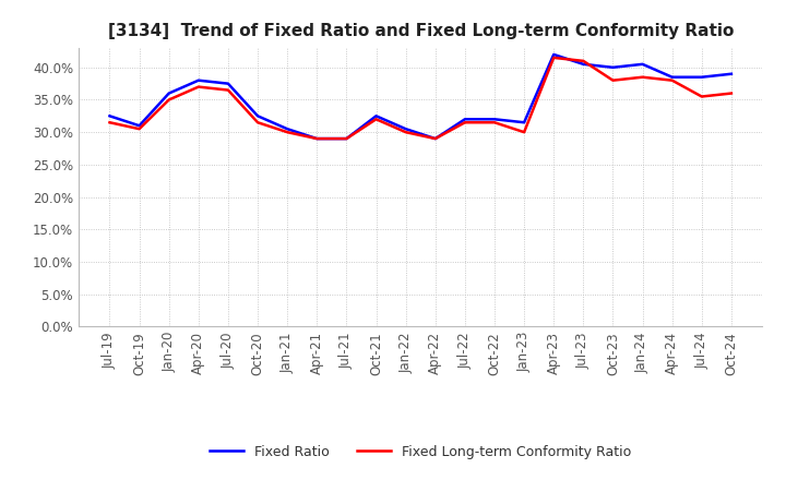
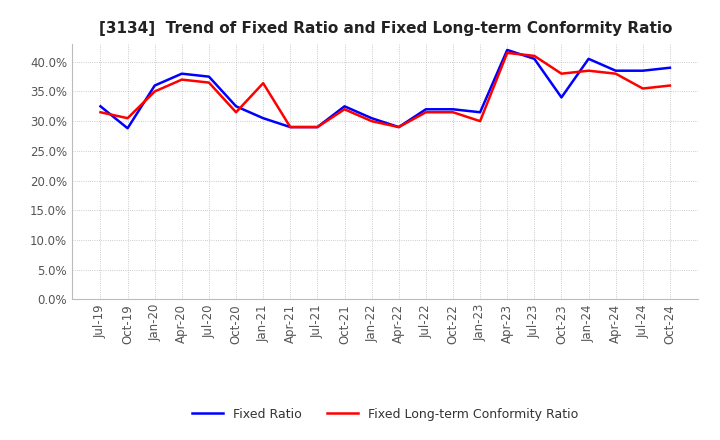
Fixed Ratio/Oct-19: 31.0% -> 28.8%
Fixed Long-term Conformity Ratio/Jan-21: 30.0% -> 36.4%
Fixed Ratio/Oct-23: 40.0% -> 34.0%
